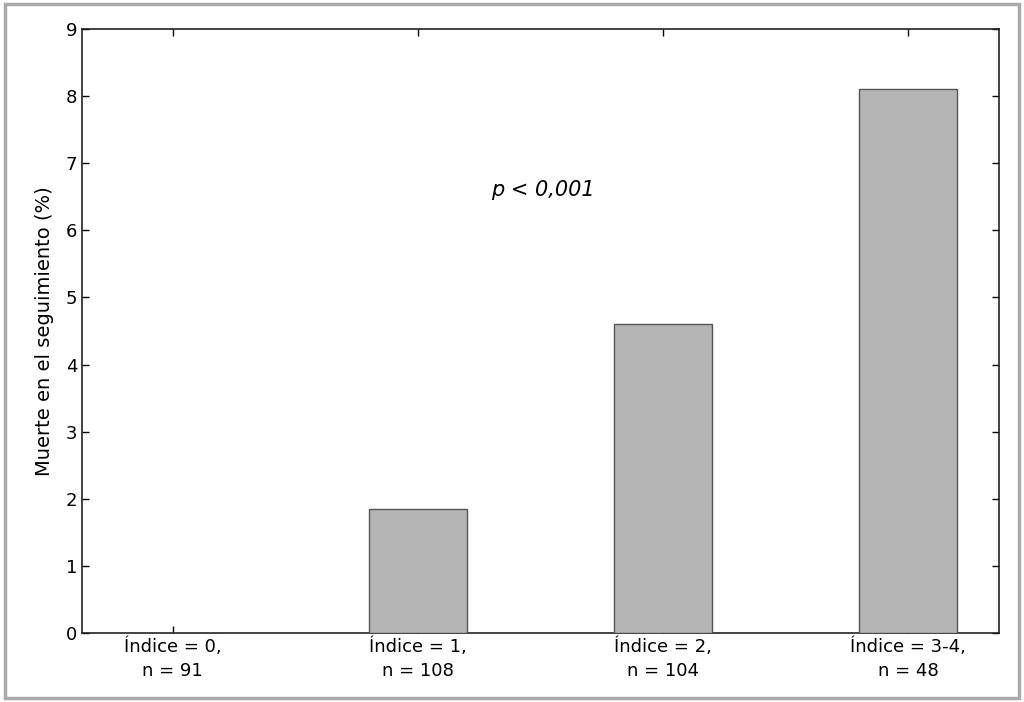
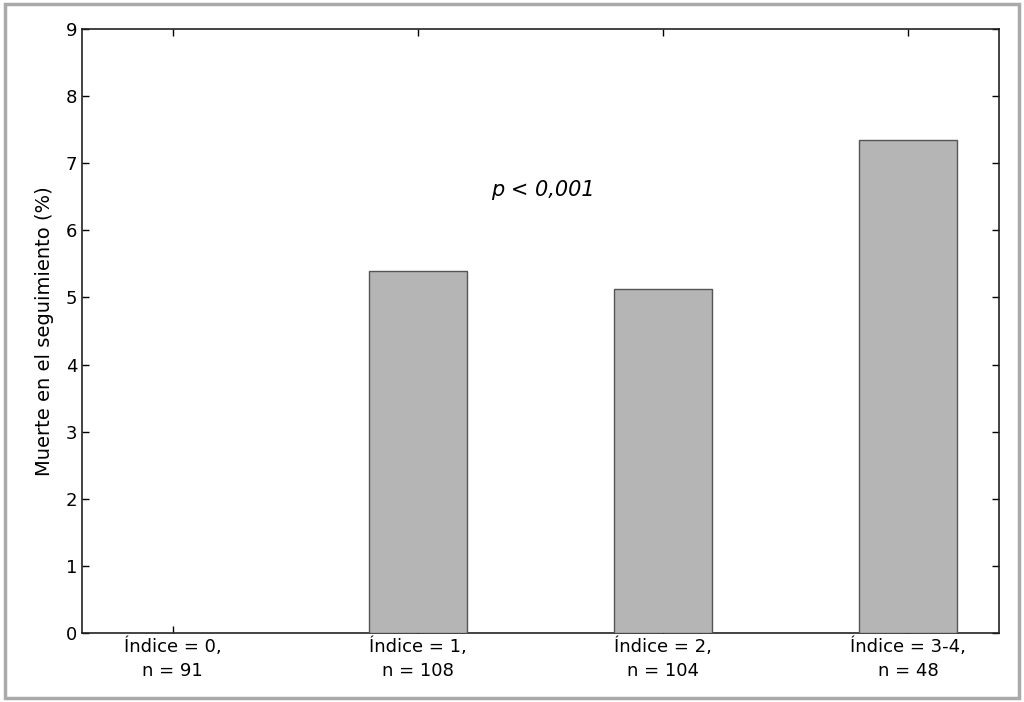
Índice = 1, n = 108: 1.85 -> 5.40
Índice = 2, n = 104: 4.60 -> 5.12
Índice = 3-4, n = 48: 8.10 -> 7.34
